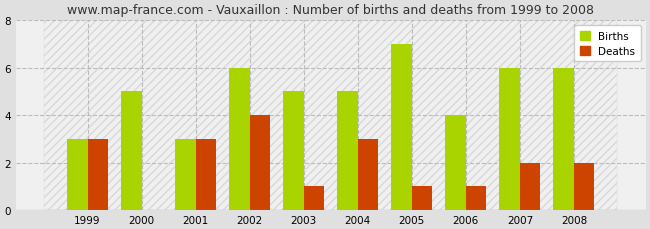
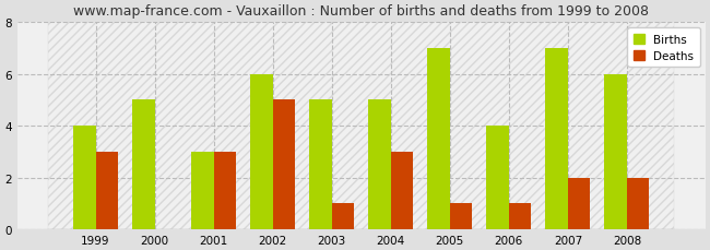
Births/1999: 3 -> 4
Deaths/2002: 4 -> 5
Births/2007: 6 -> 7
